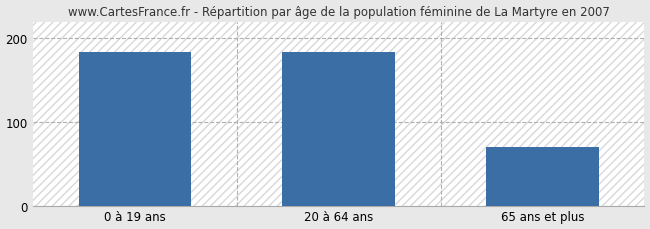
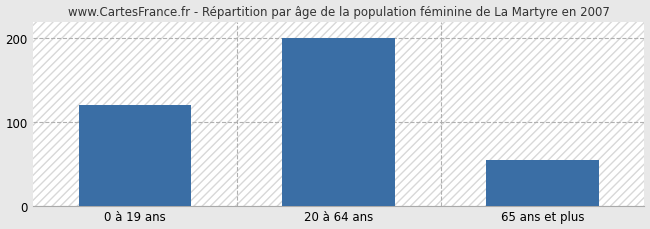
0 à 19 ans: 184 -> 120
20 à 64 ans: 184 -> 200
65 ans et plus: 70 -> 55
